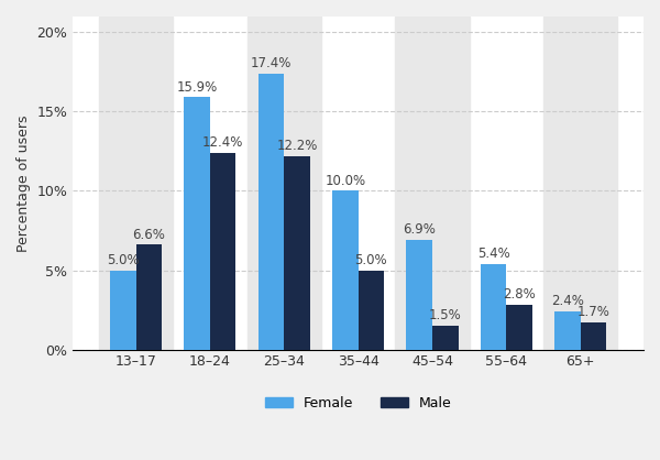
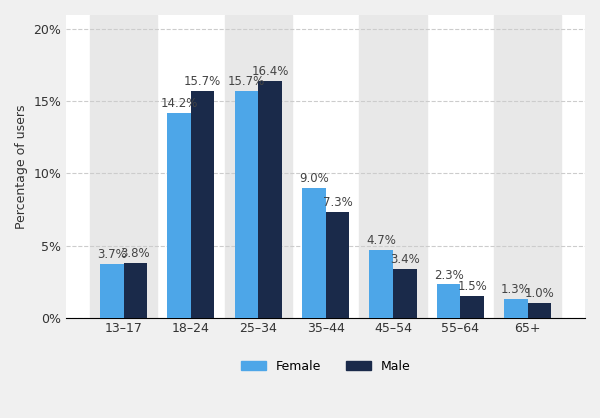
Female/13–17: 5.0% -> 3.7%
Male/13–17: 6.6% -> 3.8%
Female/18–24: 15.9% -> 14.2%
Male/18–24: 12.4% -> 15.7%
Female/25–34: 17.4% -> 15.7%
Male/25–34: 12.2% -> 16.4%
Female/35–44: 10.0% -> 9.0%
Male/35–44: 5.0% -> 7.3%
Female/45–54: 6.9% -> 4.7%
Male/45–54: 1.5% -> 3.4%
Female/55–64: 5.4% -> 2.3%
Male/55–64: 2.8% -> 1.5%
Female/65+: 2.4% -> 1.3%
Male/65+: 1.7% -> 1.0%
